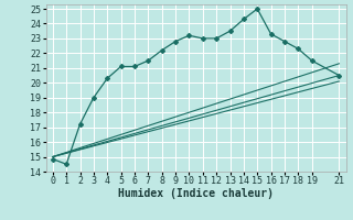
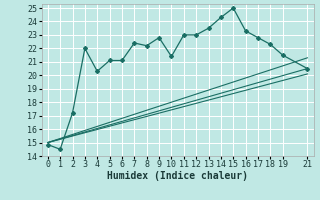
3: 19.0 -> 22.0
7: 21.5 -> 22.4
10: 23.2 -> 21.4
